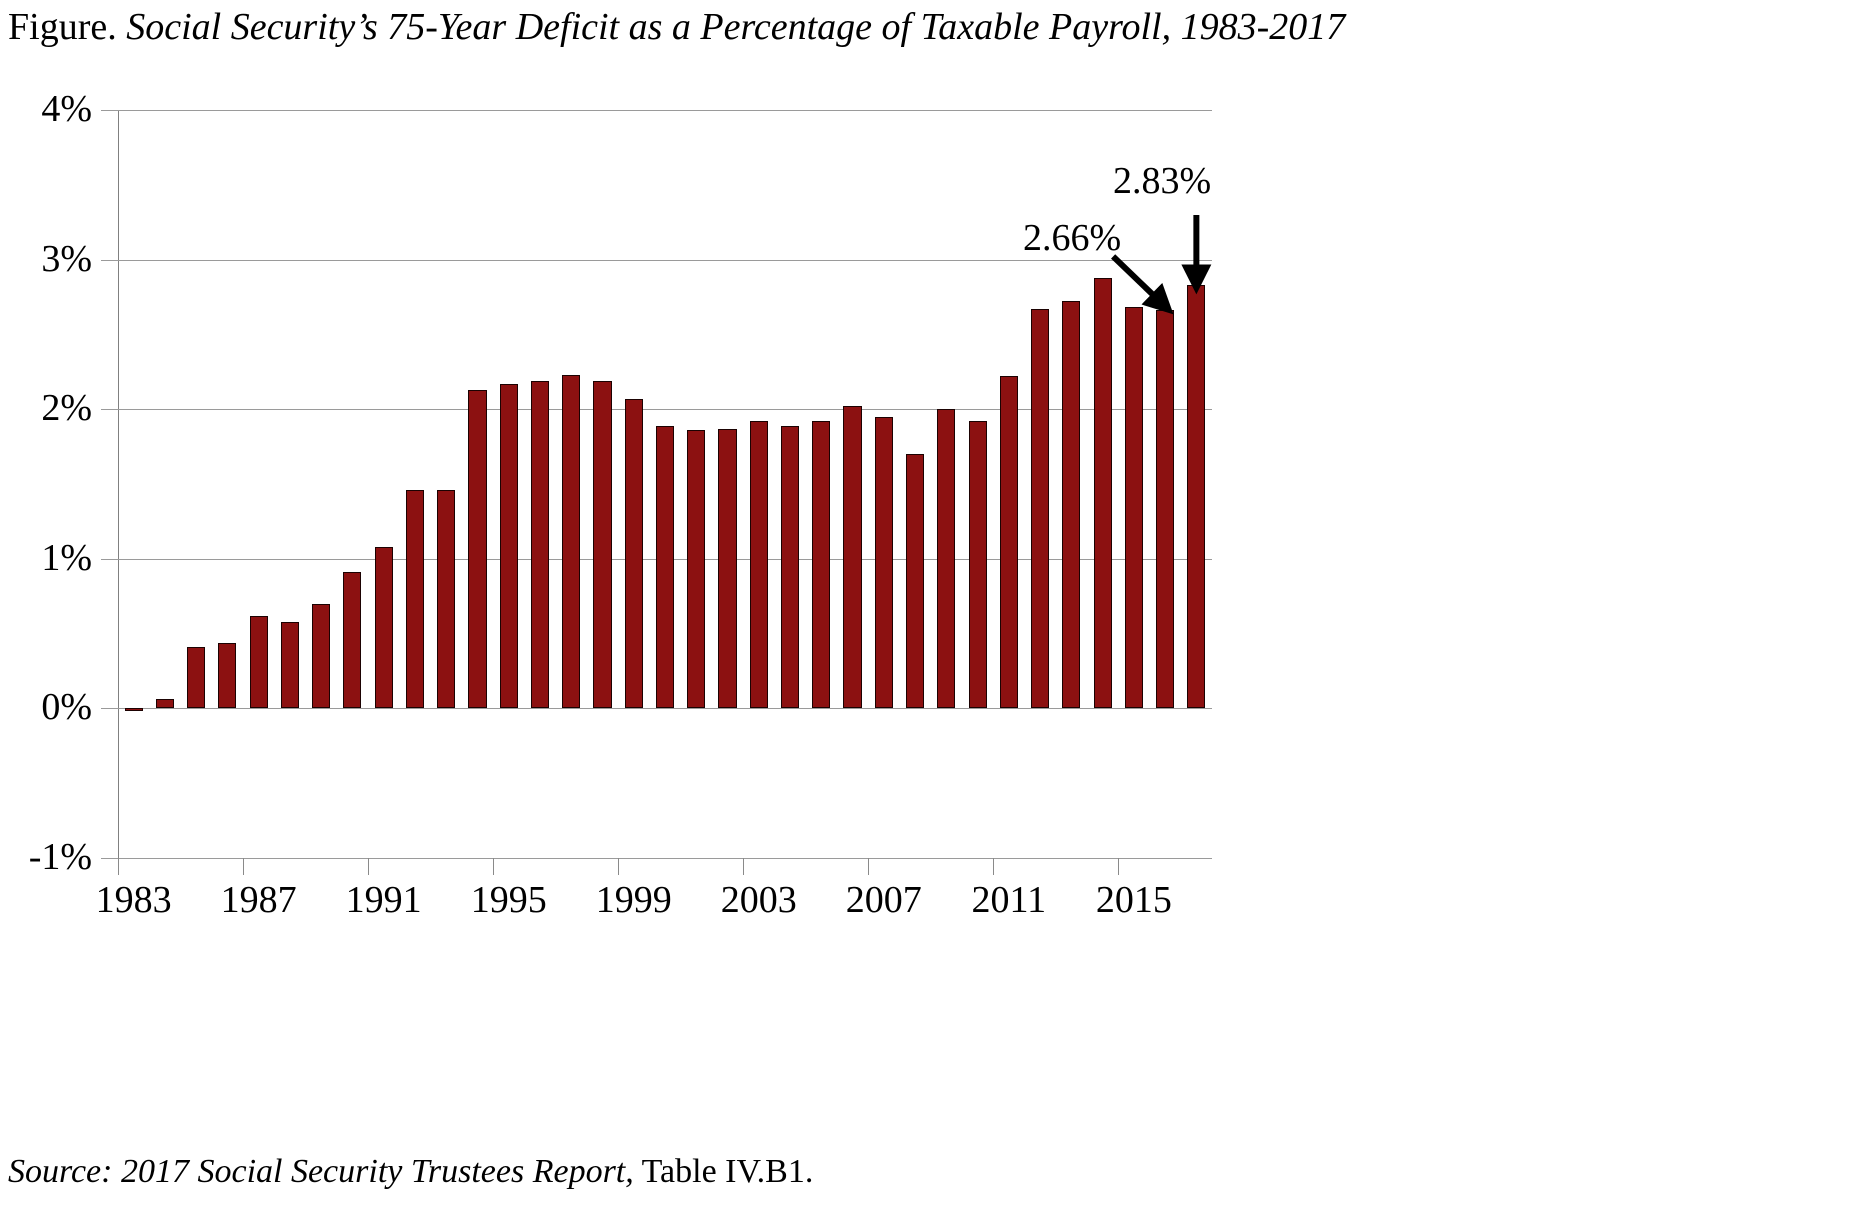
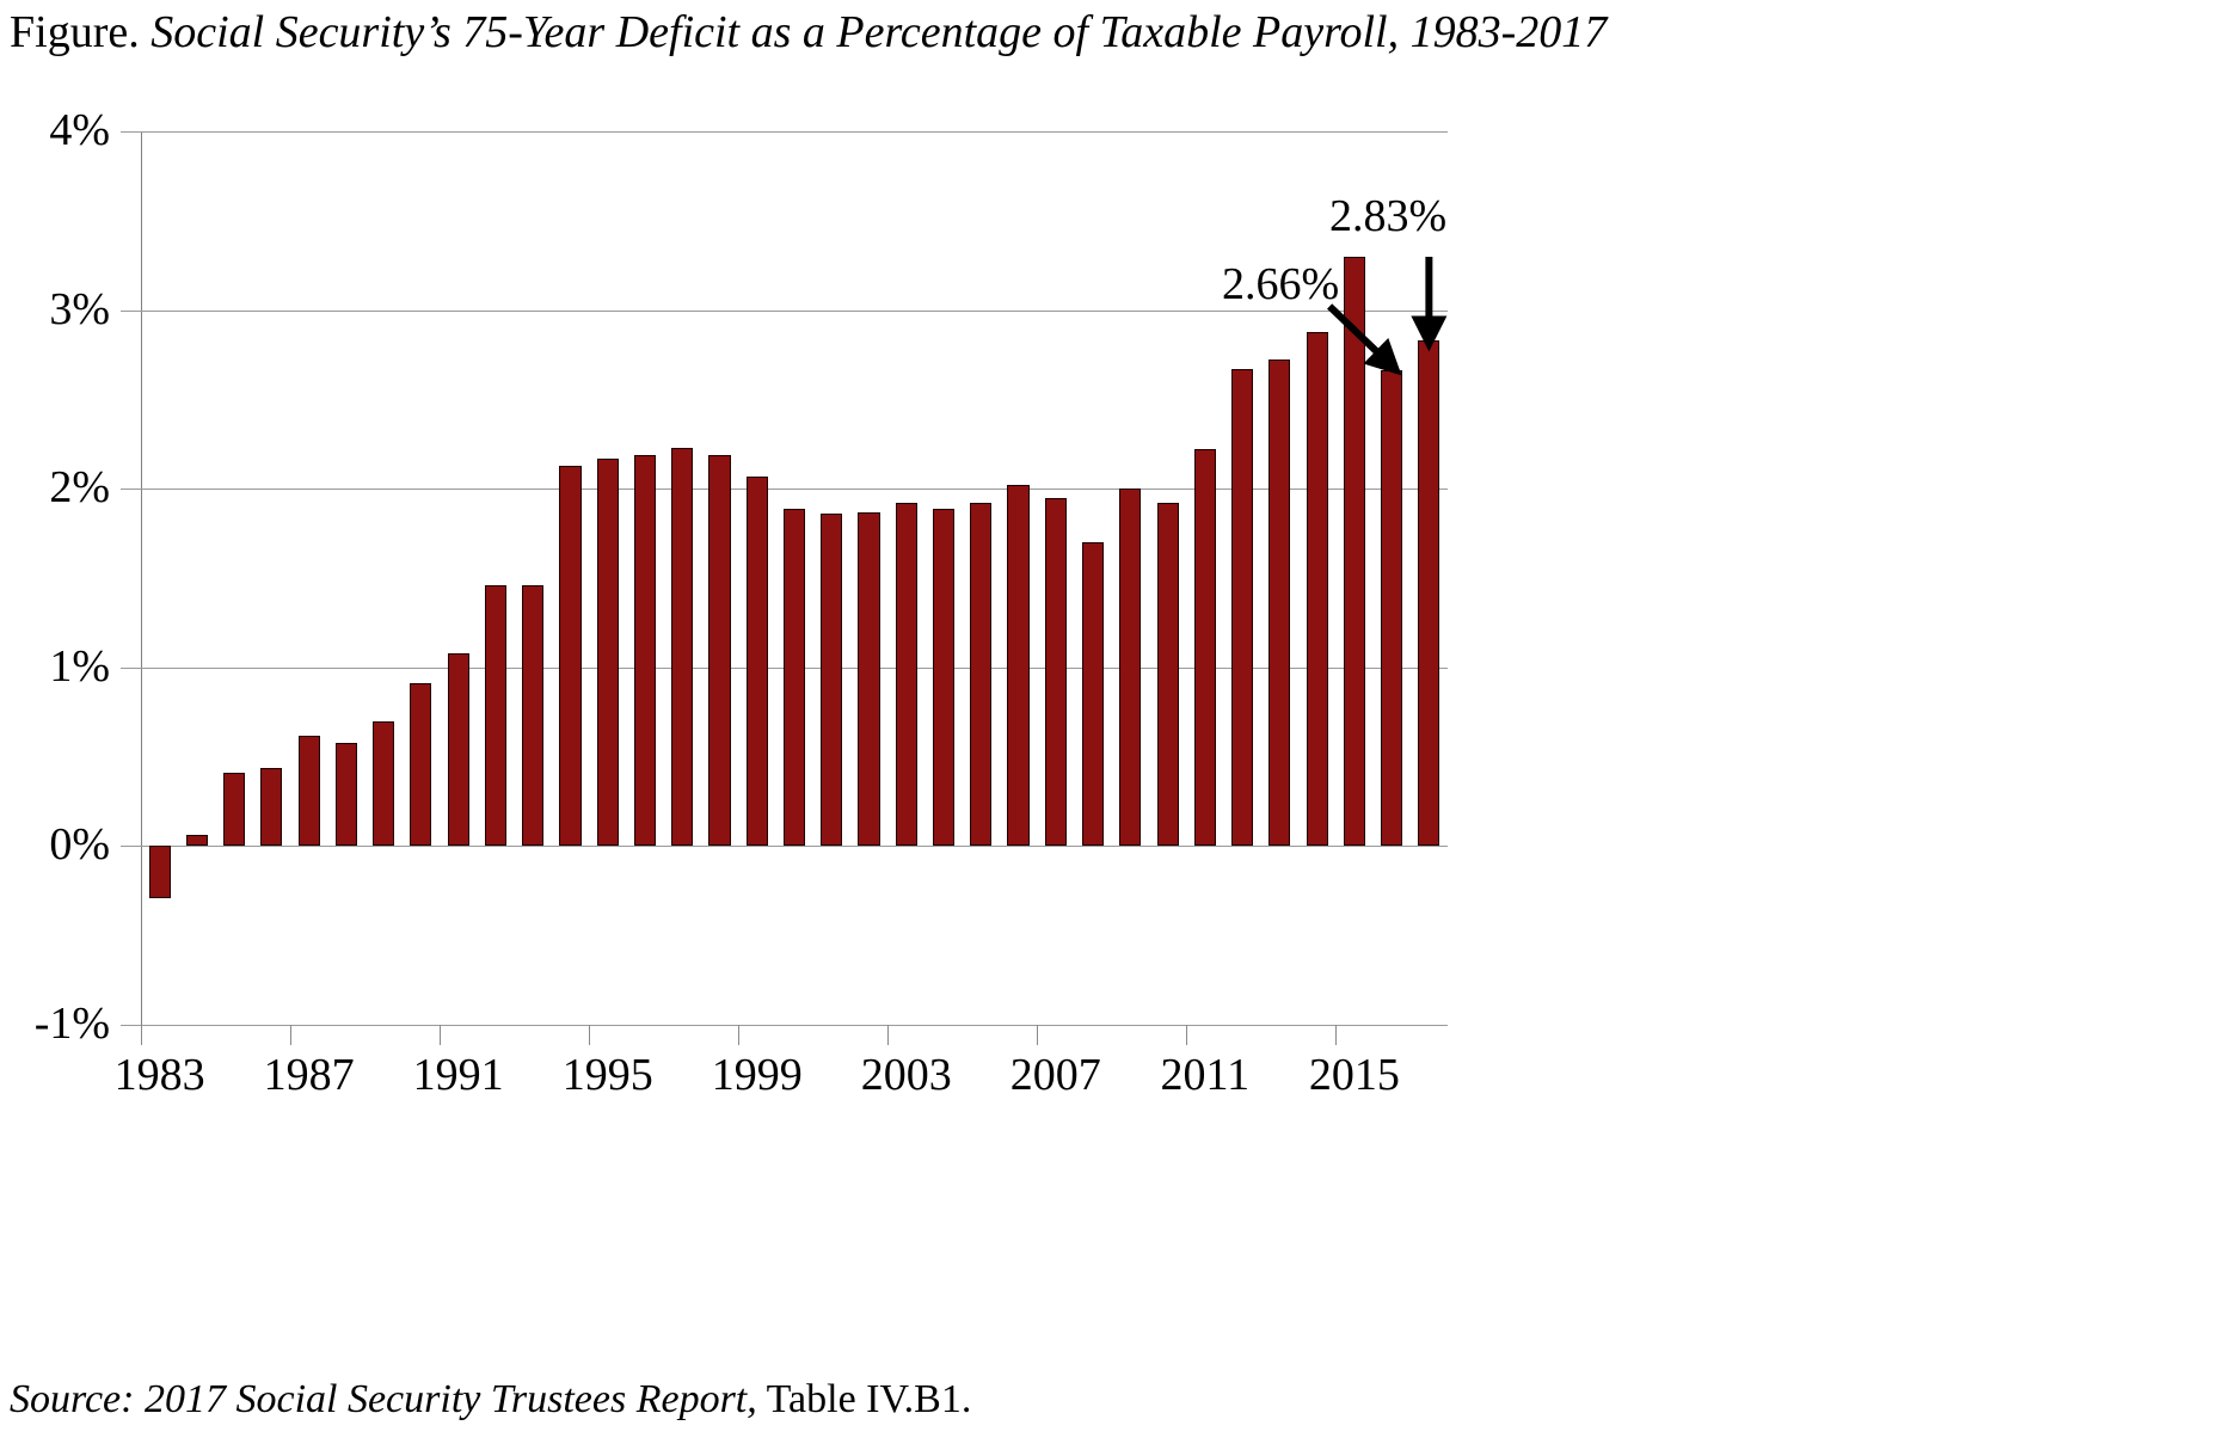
1983: -0.02% -> -0.29%
2015: 2.68% -> 3.30%
